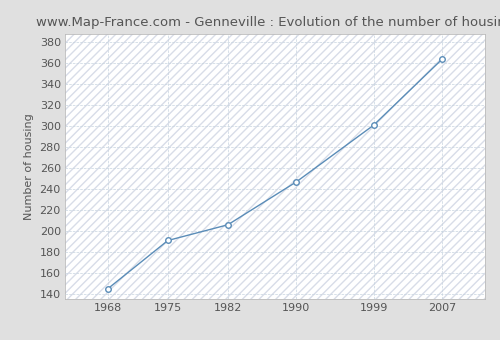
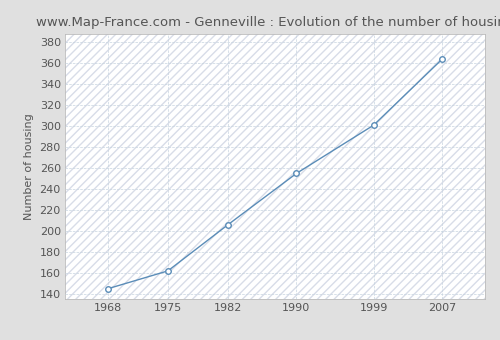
1975: 191 -> 162
1990: 247 -> 255
